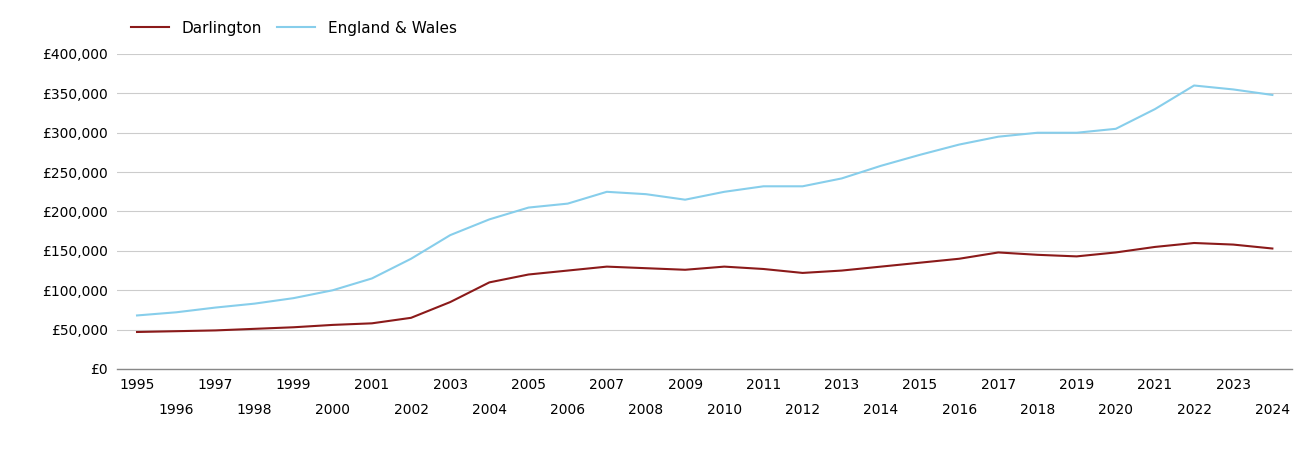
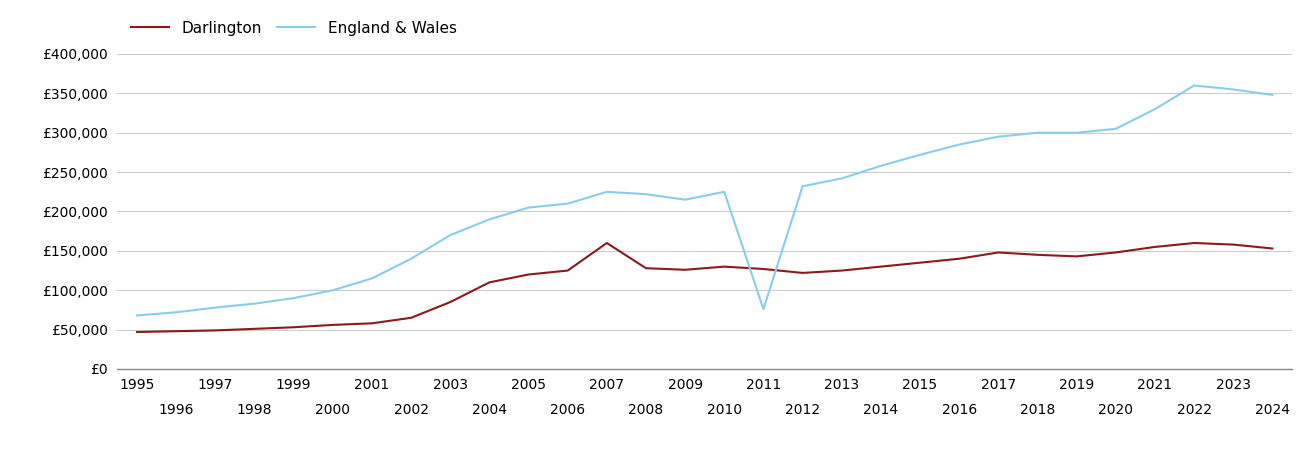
Darlington/2007: £130,000 -> £160,000
England & Wales/2011: £232,000 -> £76,000
